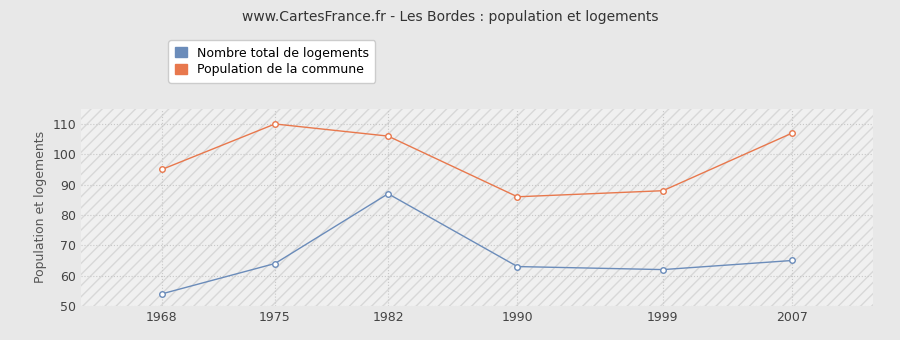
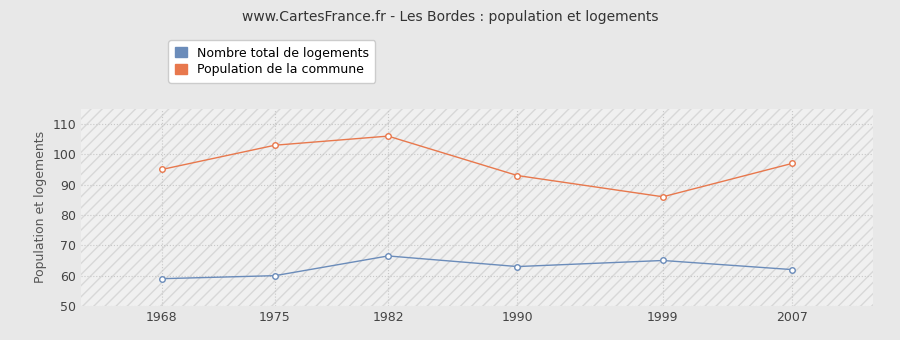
Nombre total de logements/1968: 54.0 -> 59.0
Nombre total de logements/1975: 64.0 -> 60.0
Population de la commune/1975: 110 -> 103
Nombre total de logements/1982: 87.0 -> 66.5
Population de la commune/1990: 86 -> 93
Nombre total de logements/1999: 62.0 -> 65.0
Population de la commune/1999: 88 -> 86
Nombre total de logements/2007: 65.0 -> 62.0
Population de la commune/2007: 107 -> 97
